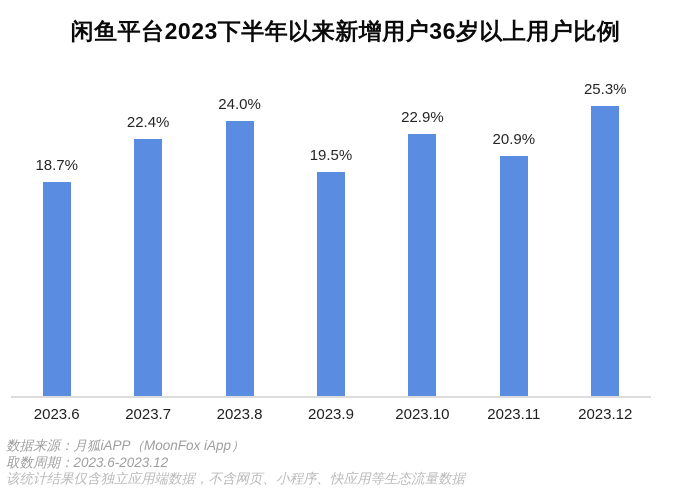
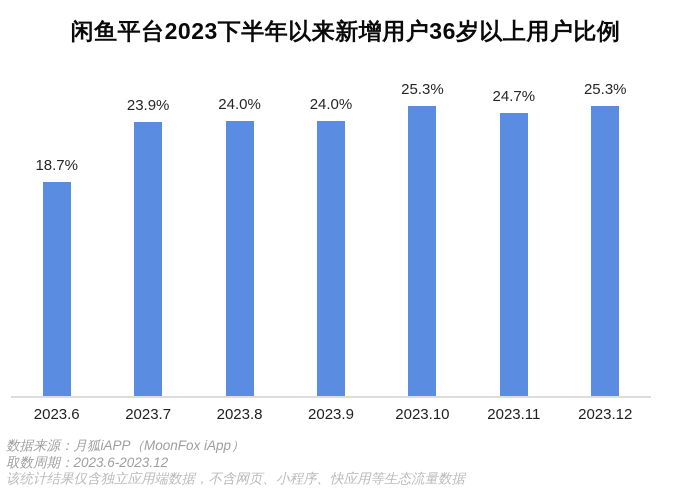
2023.7: 22.4% -> 23.9%
2023.9: 19.5% -> 24.0%
2023.10: 22.9% -> 25.3%
2023.11: 20.9% -> 24.7%
